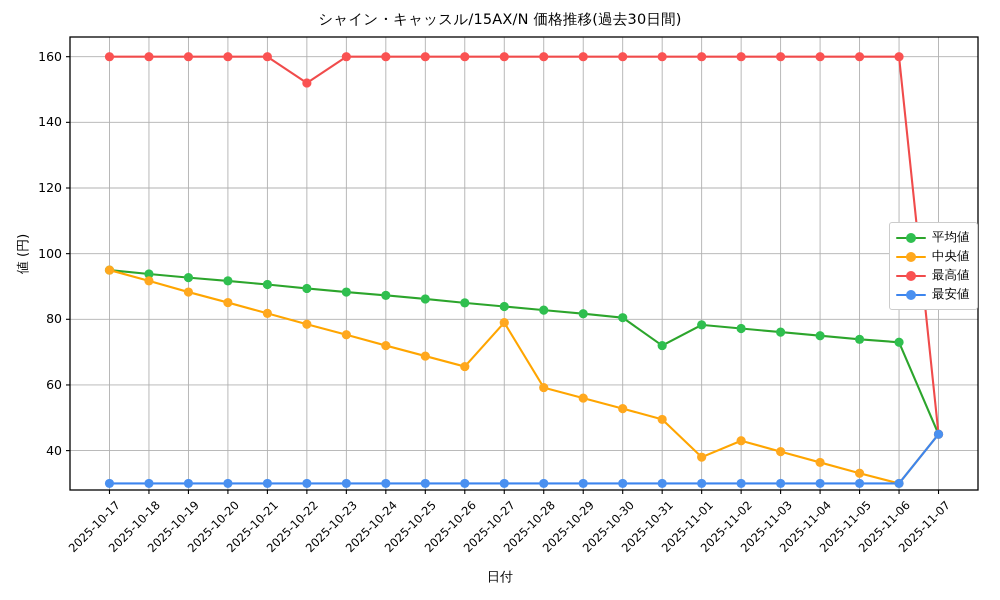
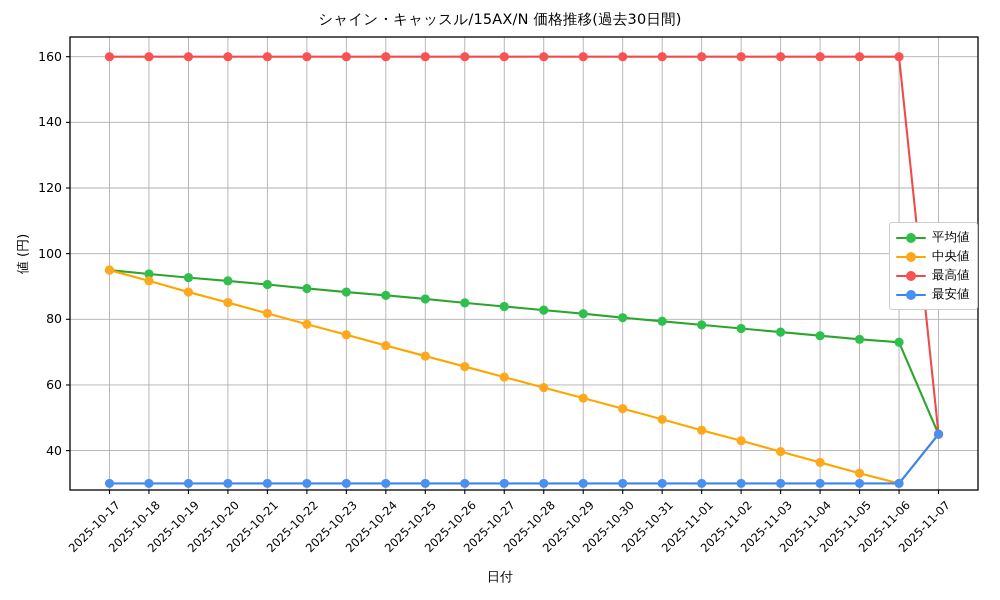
最高値/2025-10-22: 152 -> 160
中央値/2025-10-27: 79 -> 62
平均値/2025-10-31: 72 -> 79
中央値/2025-11-01: 38 -> 46
